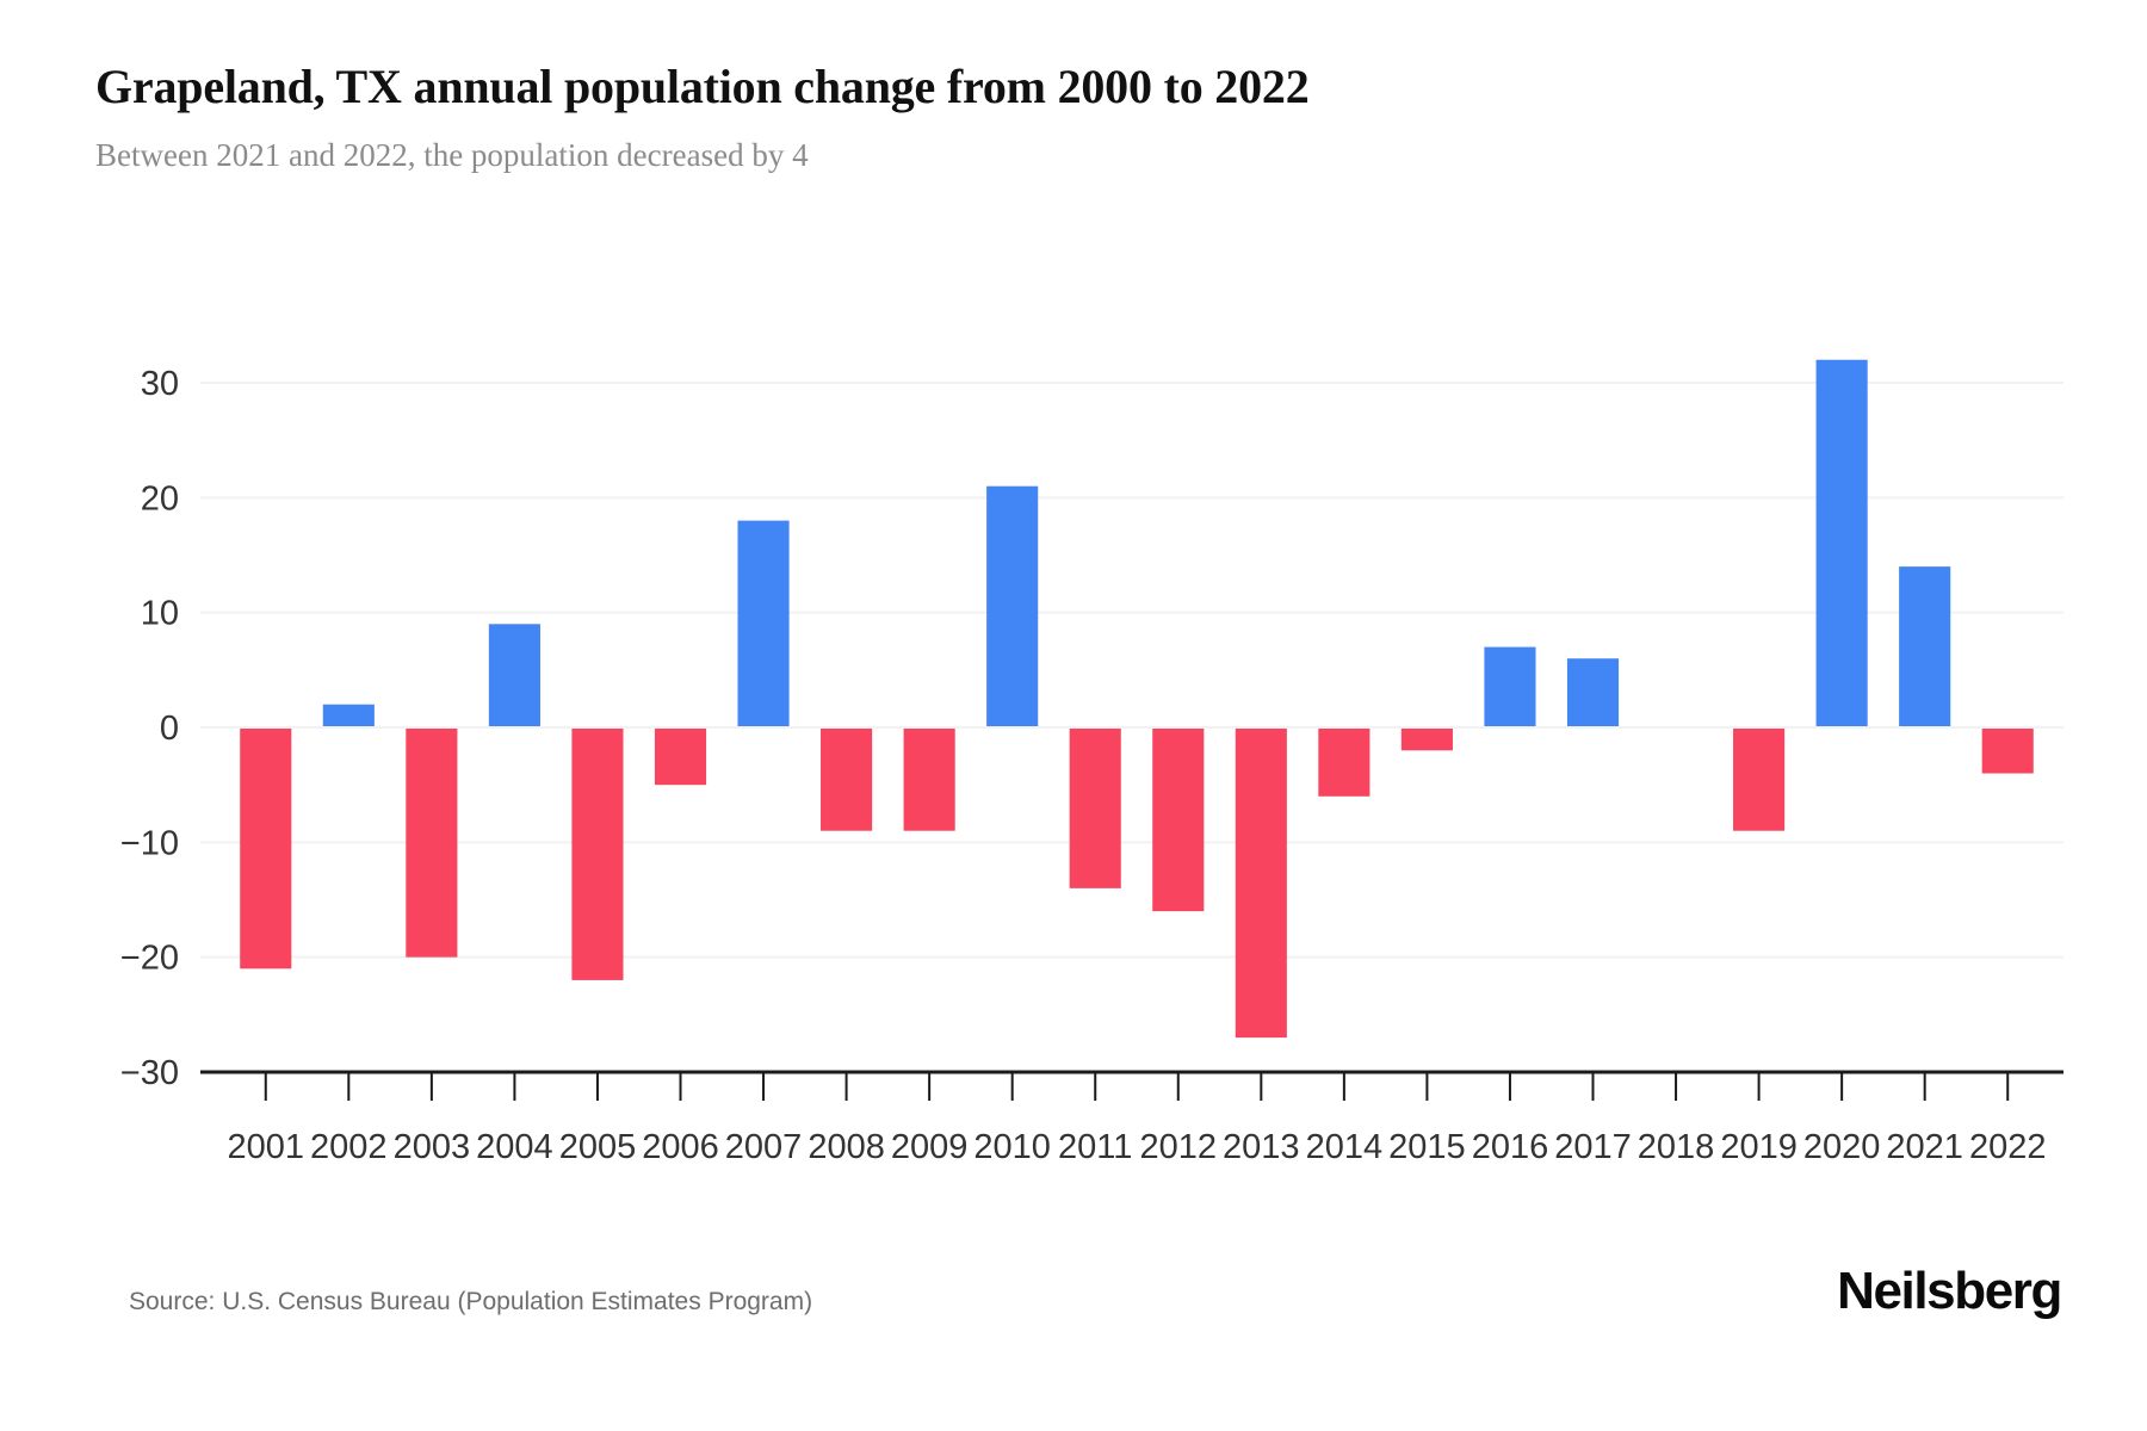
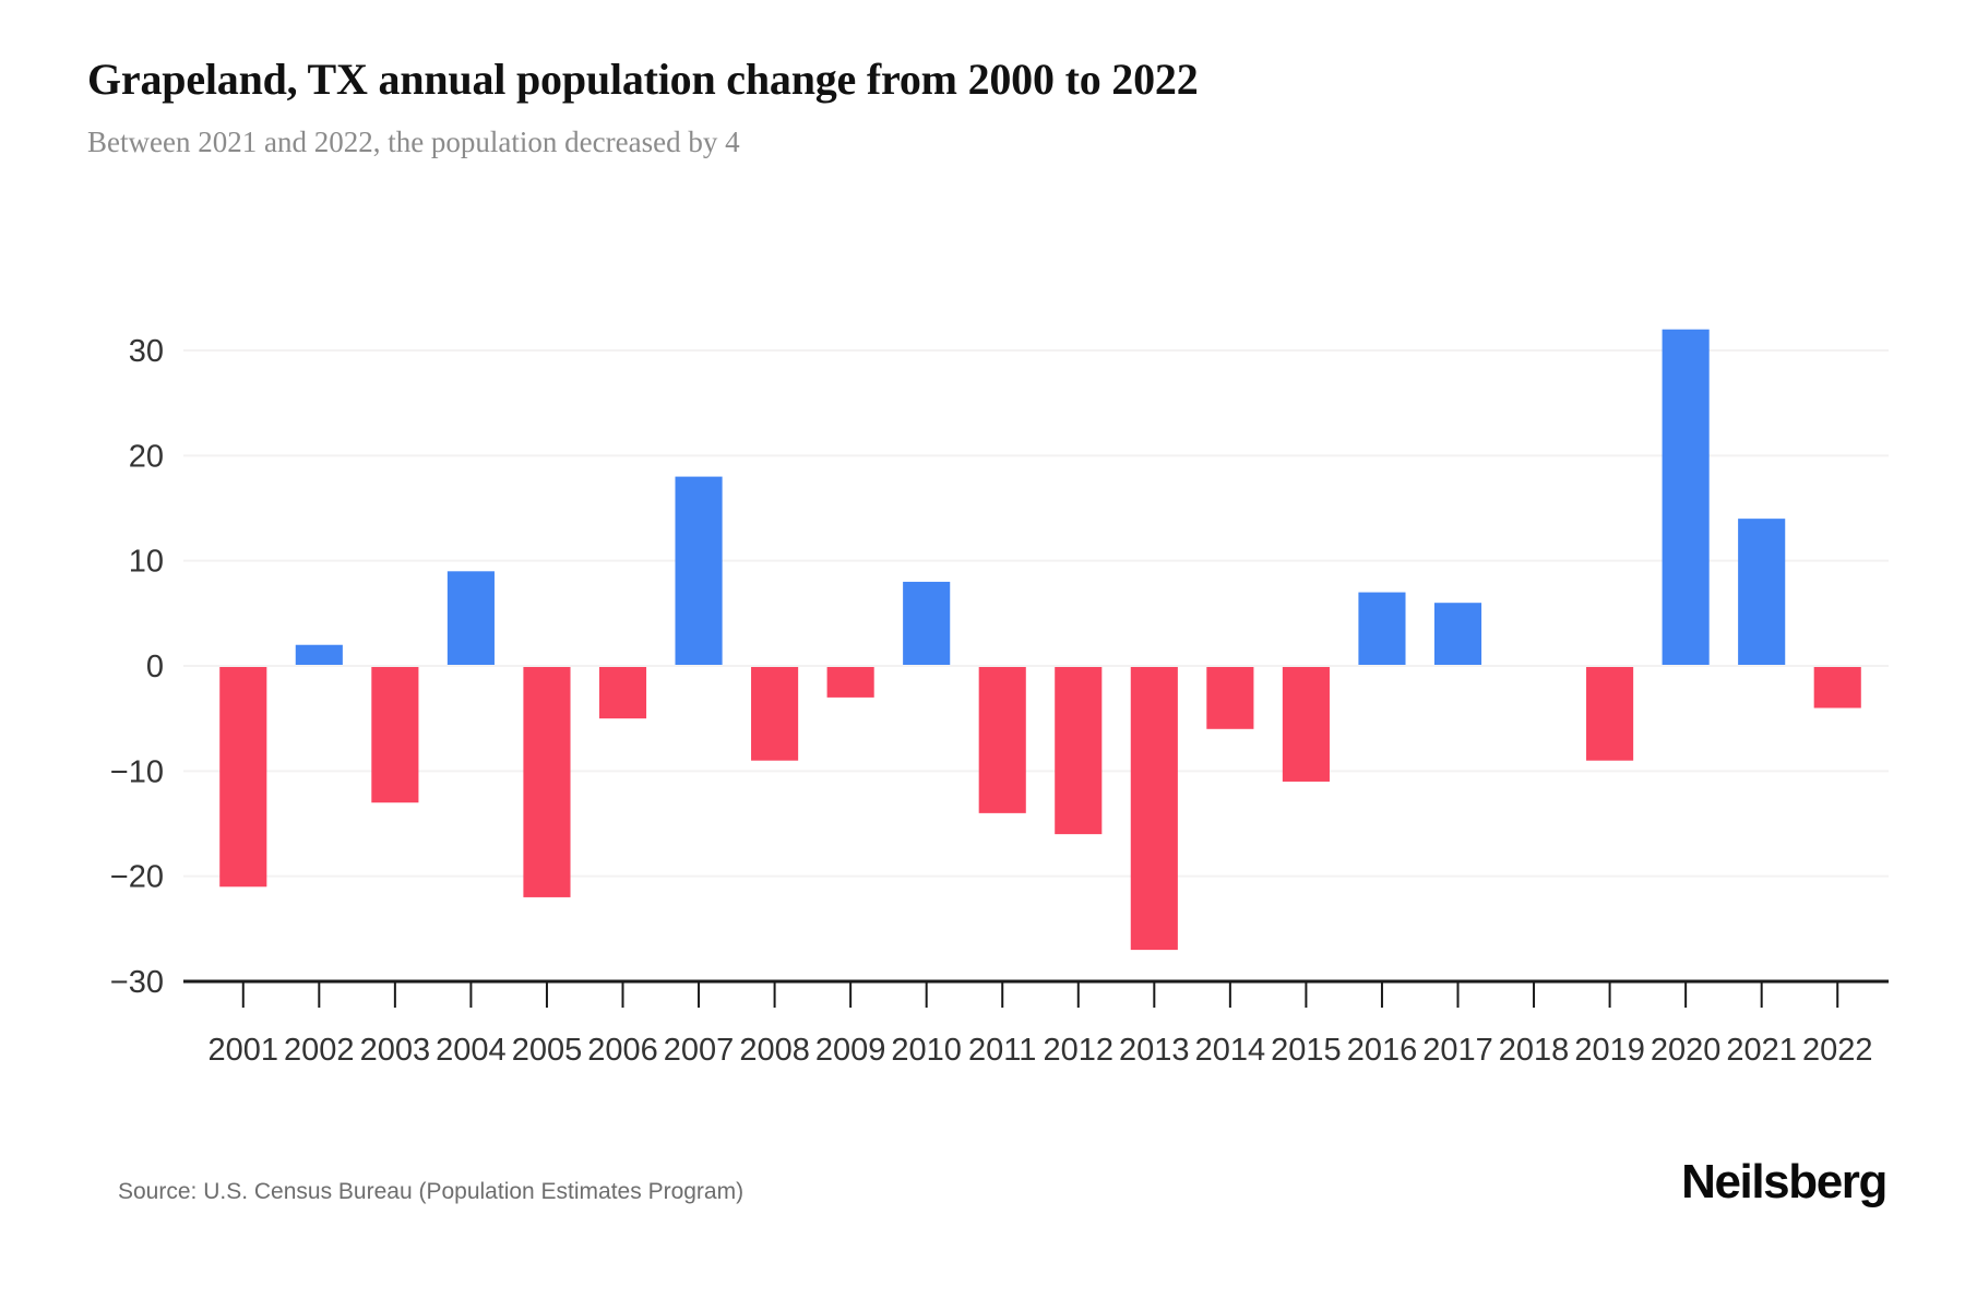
2003: -20 -> -13
2009: -9 -> -3
2010: 21 -> 8
2015: -2 -> -11
